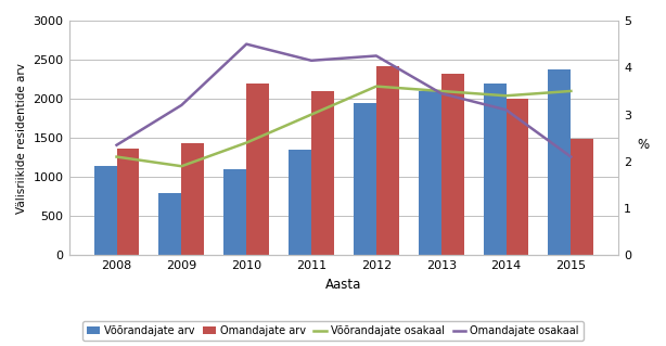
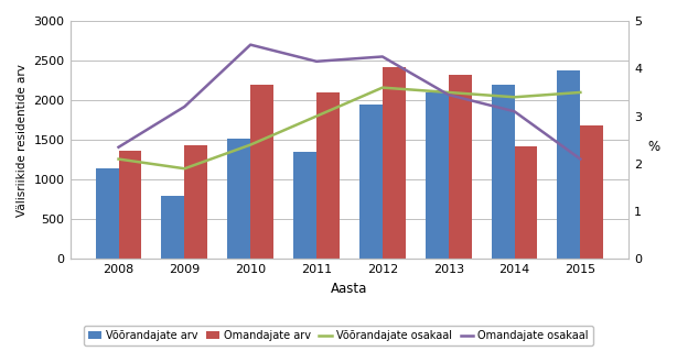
Võõrandajate arv/2010: 1100 -> 1520
Omandajate arv/2014: 2000 -> 1420
Omandajate arv/2015: 1490 -> 1680
